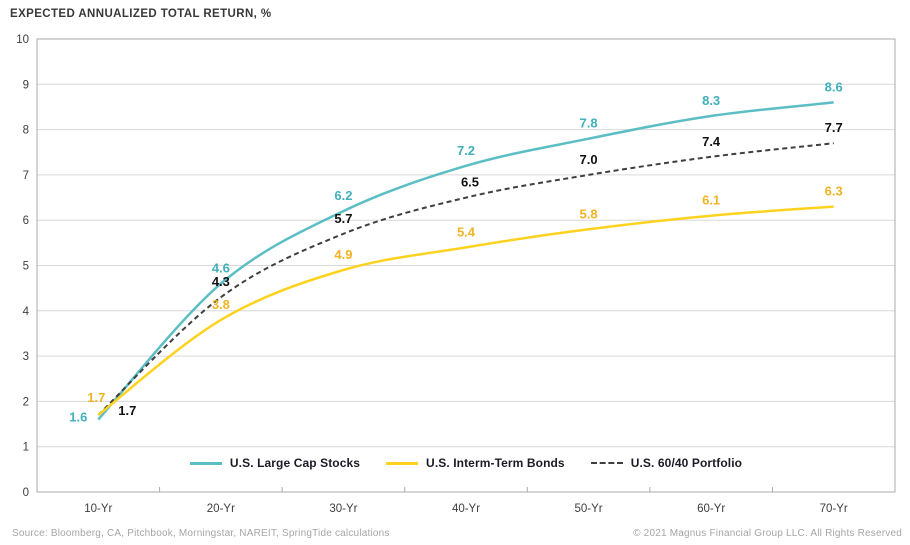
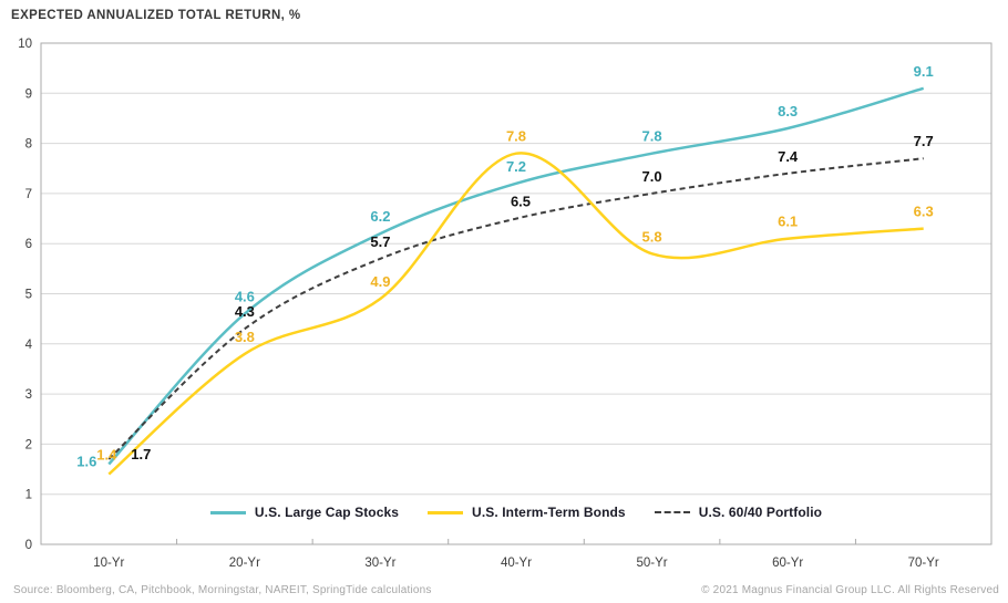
U.S. Interm-Term Bonds/10-Yr: 1.7 -> 1.4
U.S. Interm-Term Bonds/40-Yr: 5.4 -> 7.8
U.S. Large Cap Stocks/70-Yr: 8.6 -> 9.1
